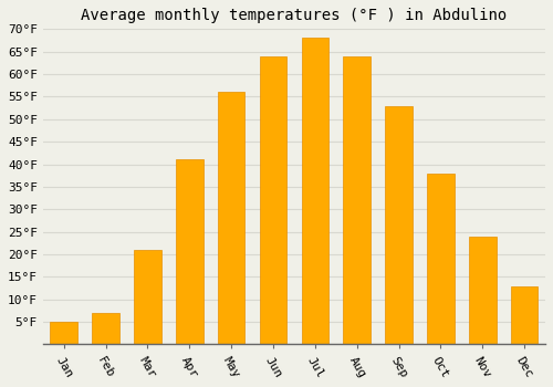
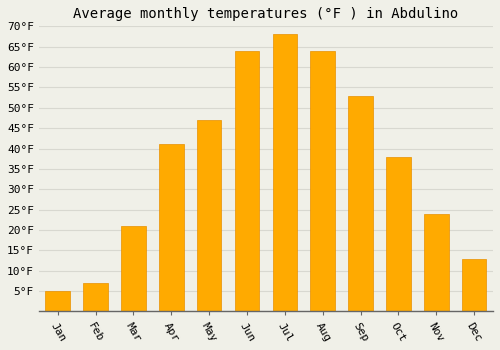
May: 56°F -> 47°F
